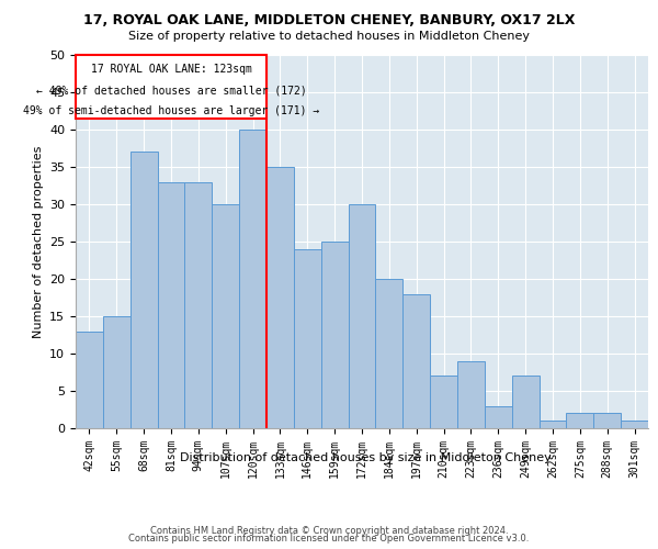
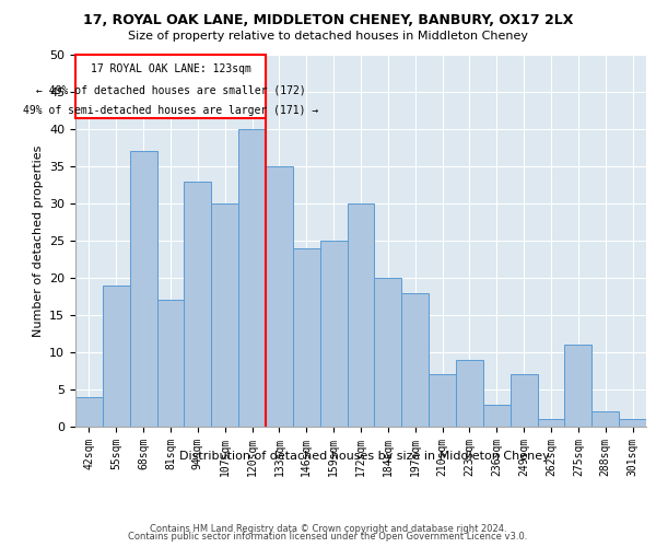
42sqm: 13 -> 4
55sqm: 15 -> 19
81sqm: 33 -> 17
275sqm: 2 -> 11
